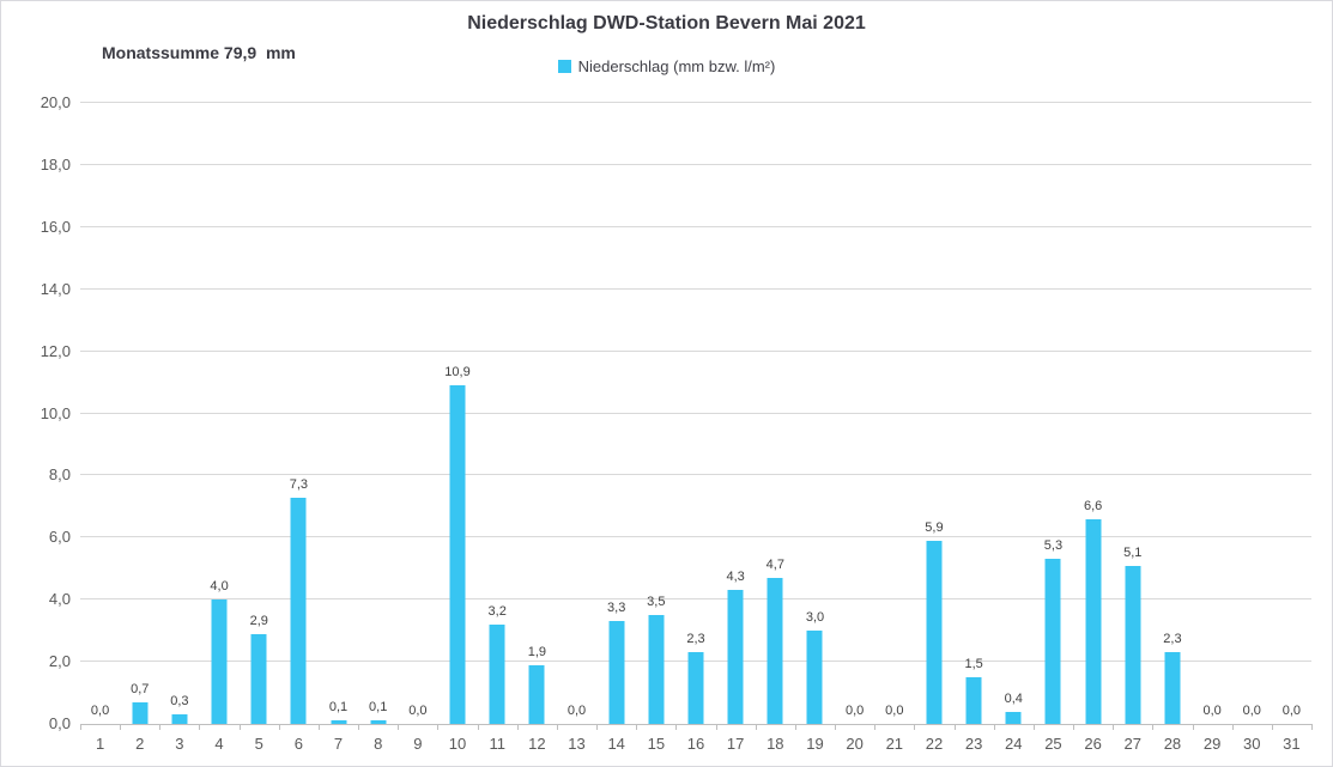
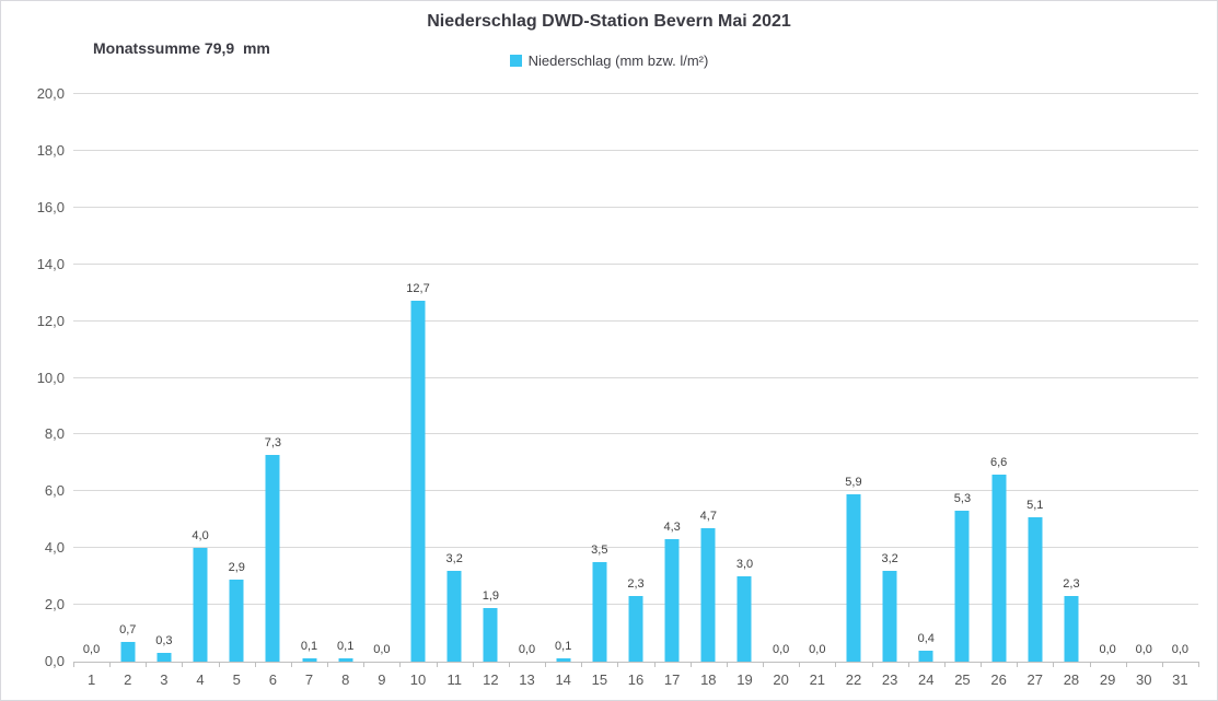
10: 10,9 -> 12,7
14: 3,3 -> 0,1
23: 1,5 -> 3,2
